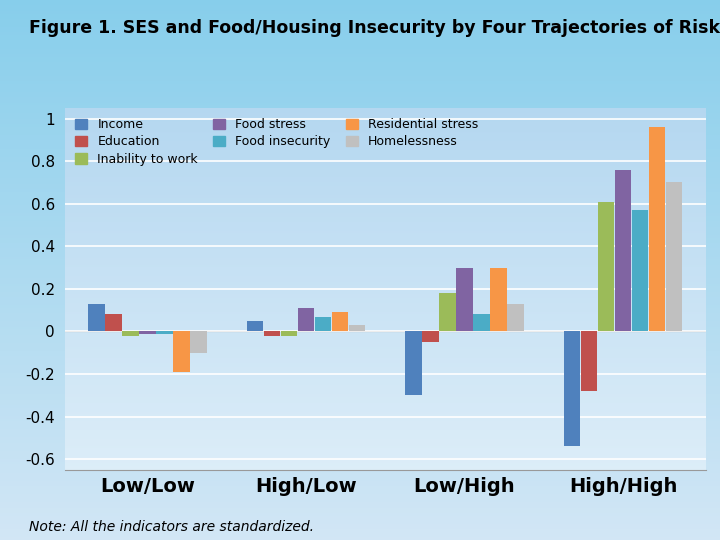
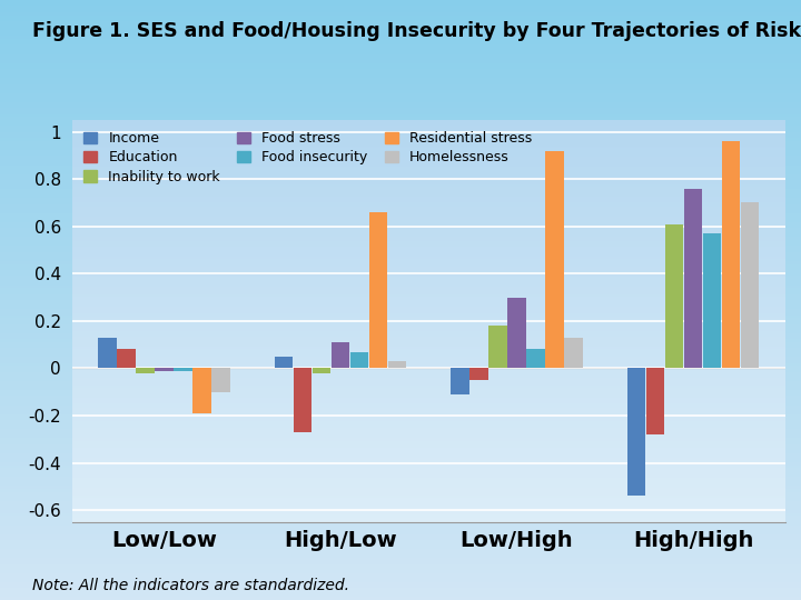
Education/High/Low: -0.02 -> -0.27
Residential stress/High/Low: 0.09 -> 0.66
Income/Low/High: -0.30 -> -0.11
Residential stress/Low/High: 0.30 -> 0.92
